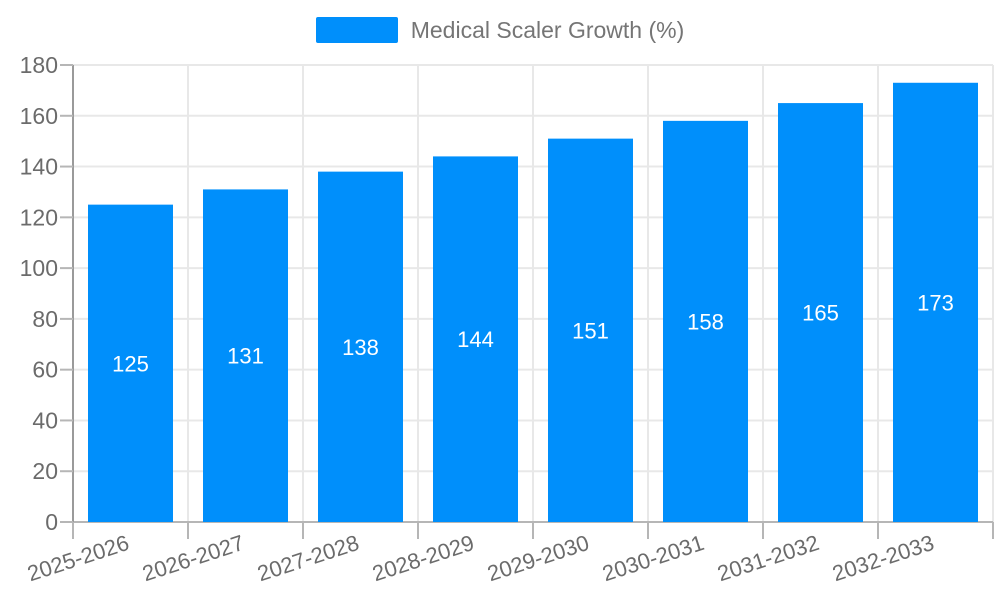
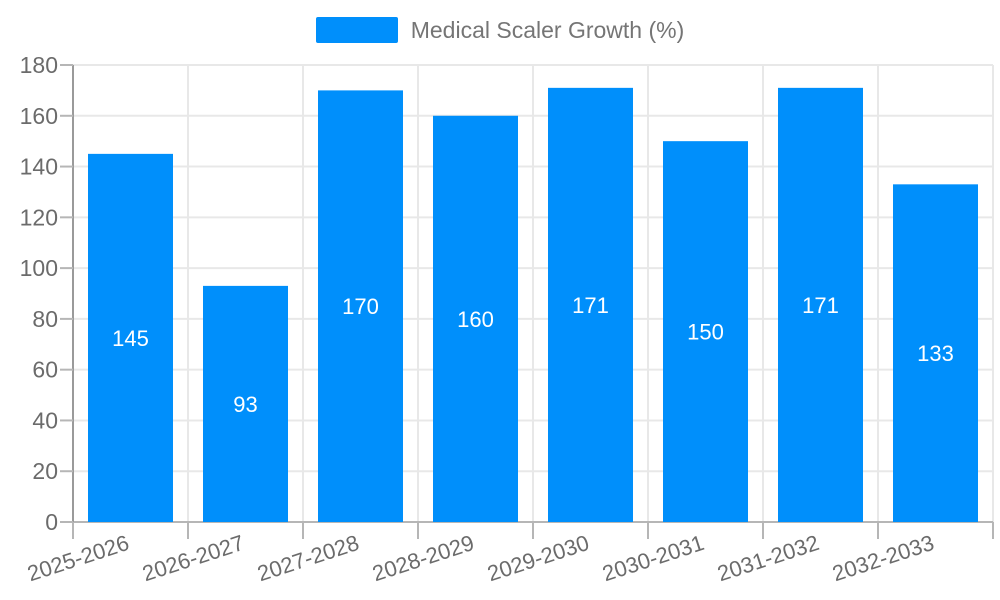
2025-2026: 125 -> 145
2026-2027: 131 -> 93
2027-2028: 138 -> 170
2028-2029: 144 -> 160
2029-2030: 151 -> 171
2030-2031: 158 -> 150
2031-2032: 165 -> 171
2032-2033: 173 -> 133
